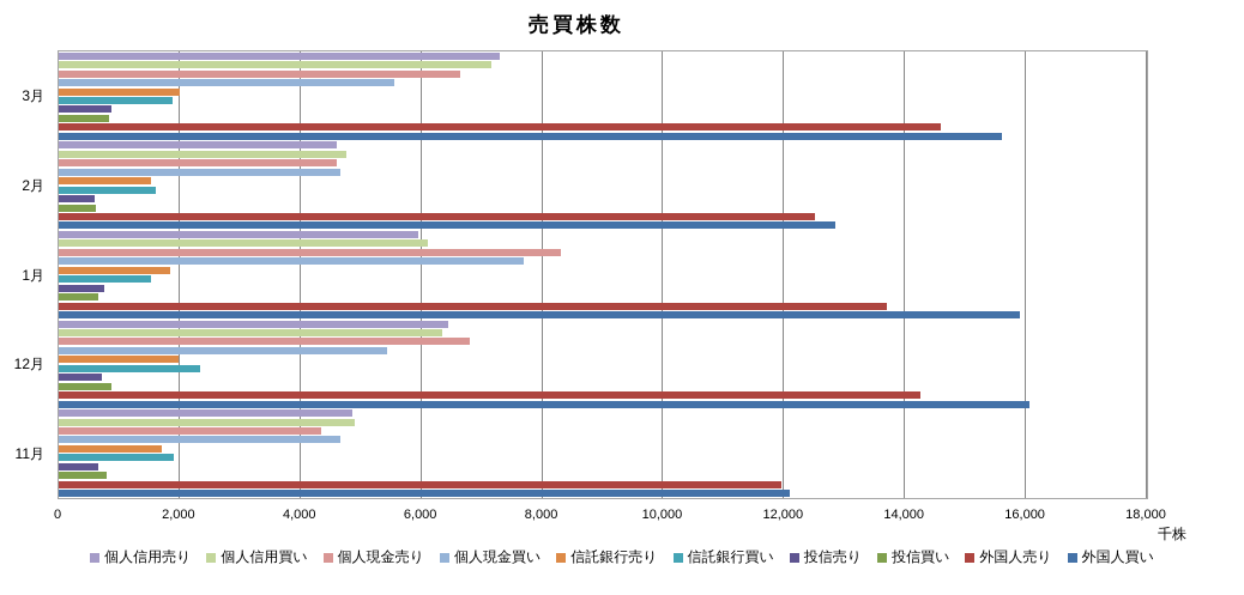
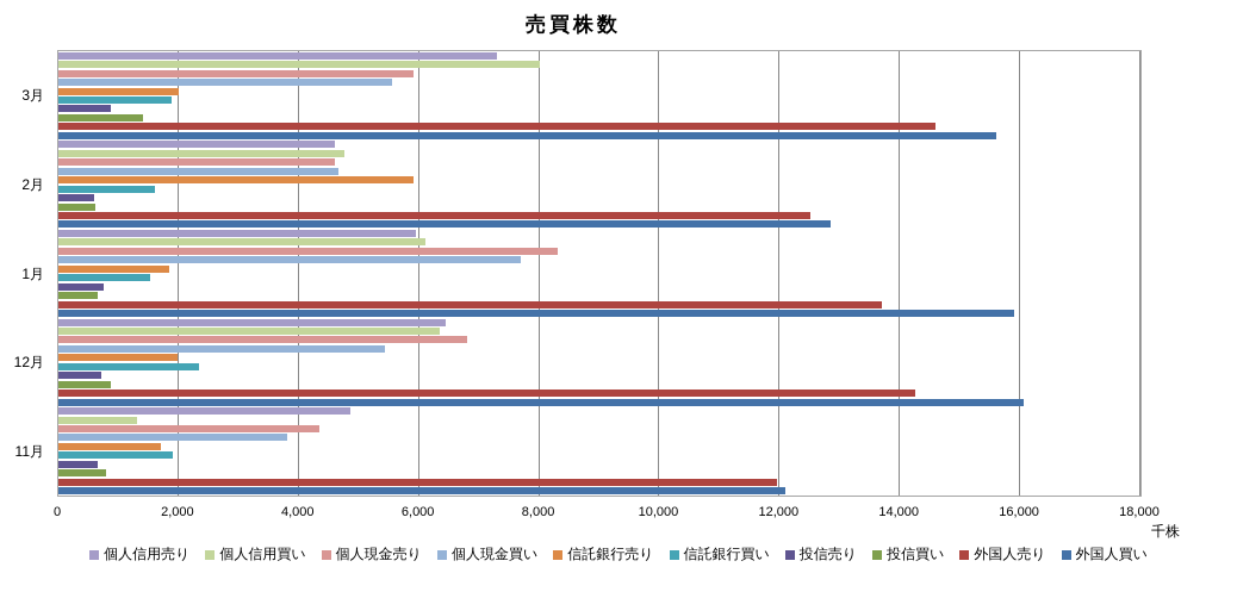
個人信用買い/3月: 7200 -> 8000
個人現金売り/3月: 6600 -> 5900
投信買い/3月: 800 -> 1400
信託銀行売り/2月: 1500 -> 5900
個人信用買い/11月: 4900 -> 1300
個人現金買い/11月: 4600 -> 3800
